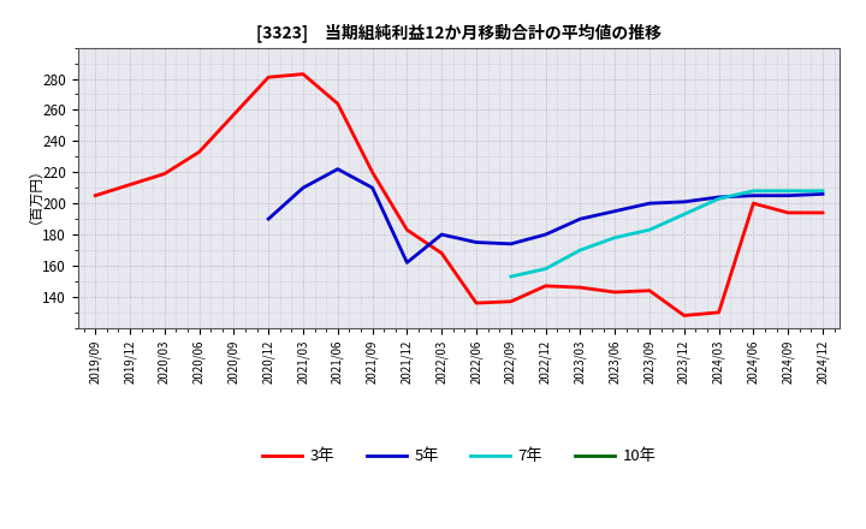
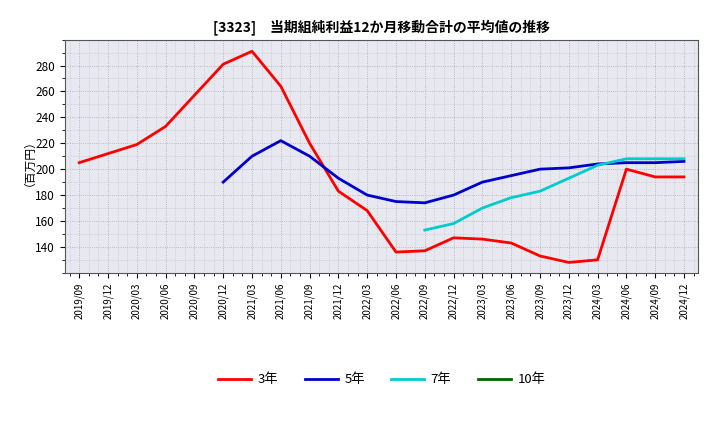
3年/2021/03: 283 -> 291
5年/2021/12: 162 -> 193
3年/2023/09: 144 -> 133
